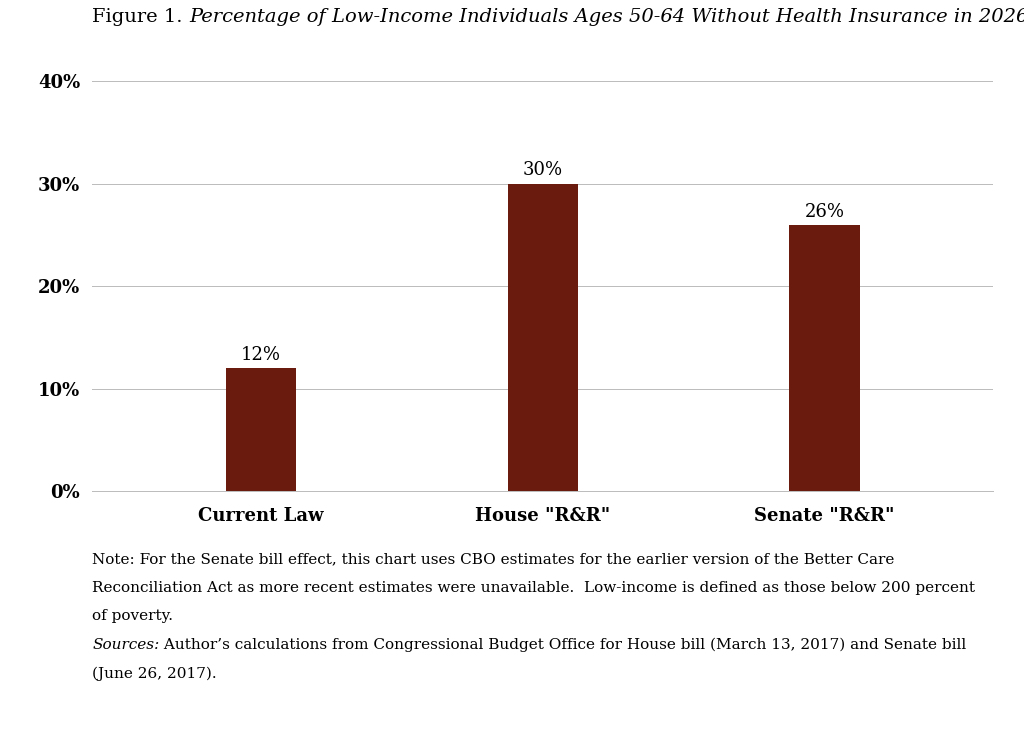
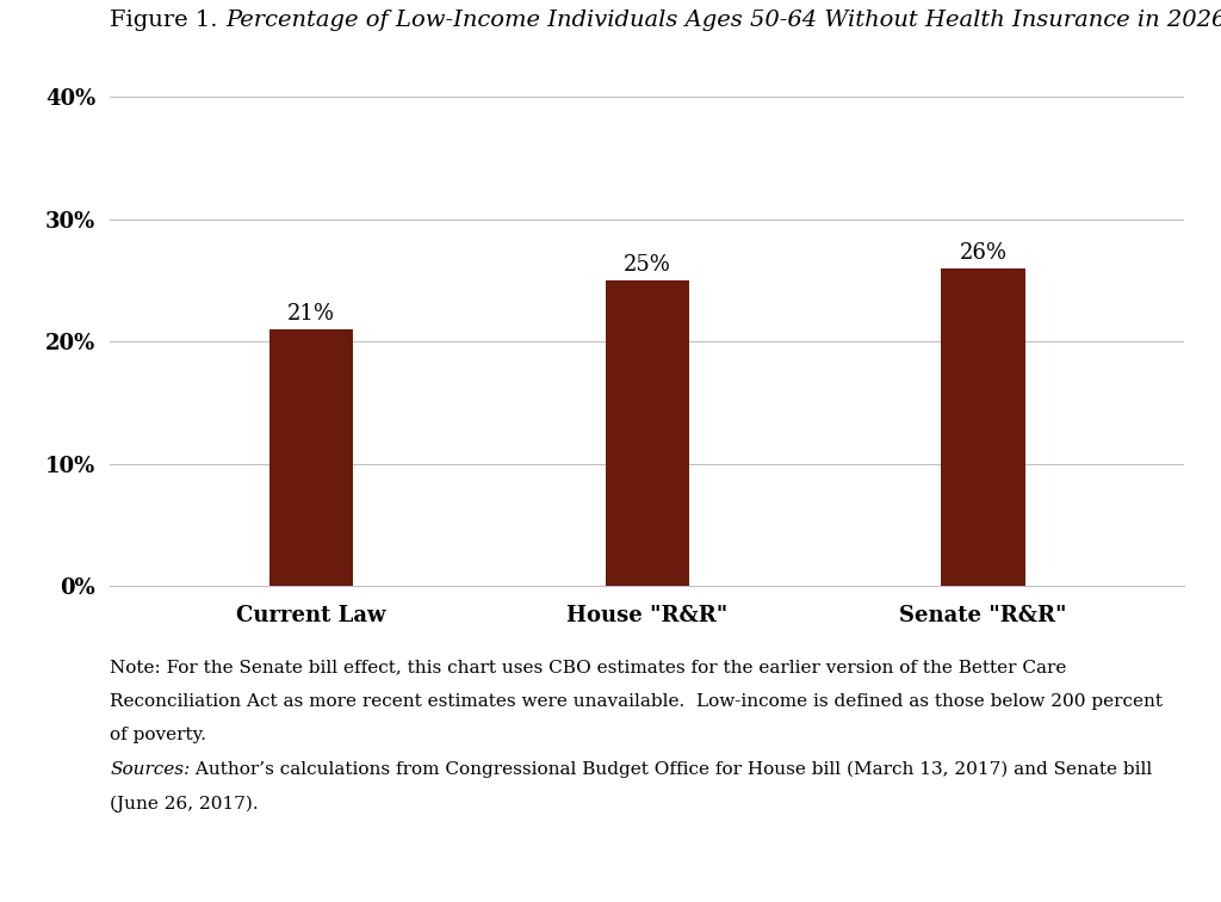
Current Law: 12% -> 21%
House "R&R": 30% -> 25%
